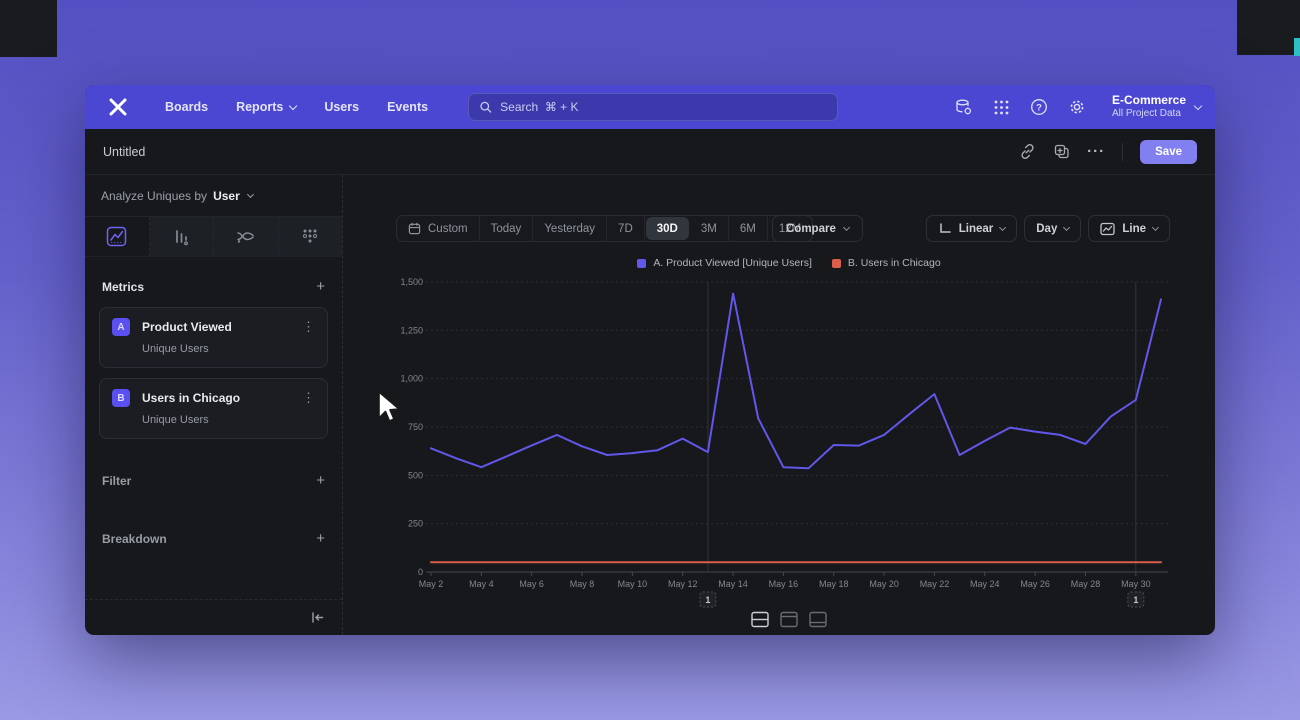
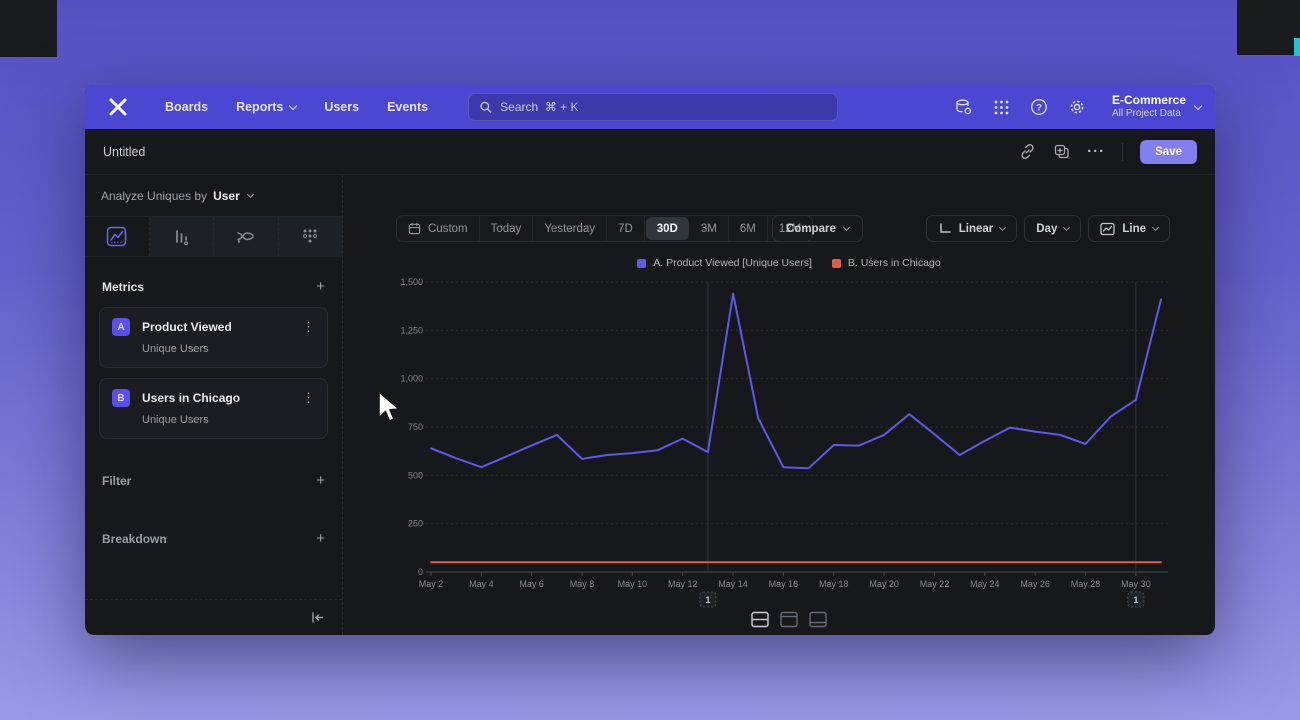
A. Product Viewed [Unique Users]/May 8: 650 -> 580
A. Product Viewed [Unique Users]/May 22: 920 -> 710
